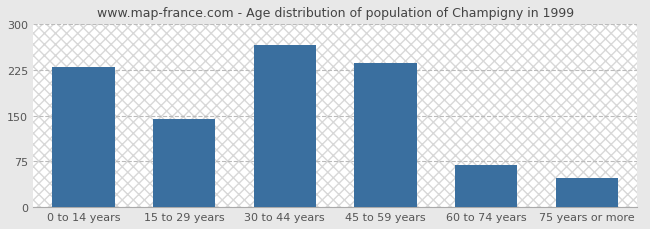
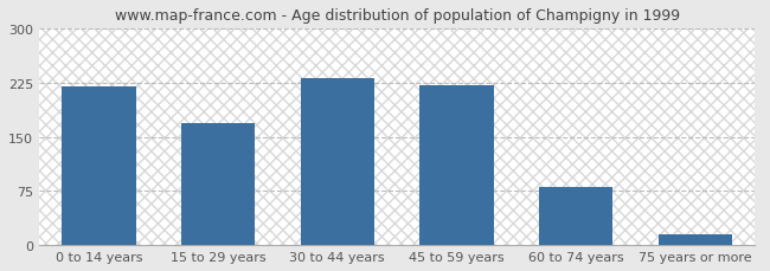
0 to 14 years: 230 -> 220
15 to 29 years: 144 -> 170
30 to 44 years: 266 -> 232
45 to 59 years: 236 -> 222
60 to 74 years: 70 -> 80
75 years or more: 48 -> 15
